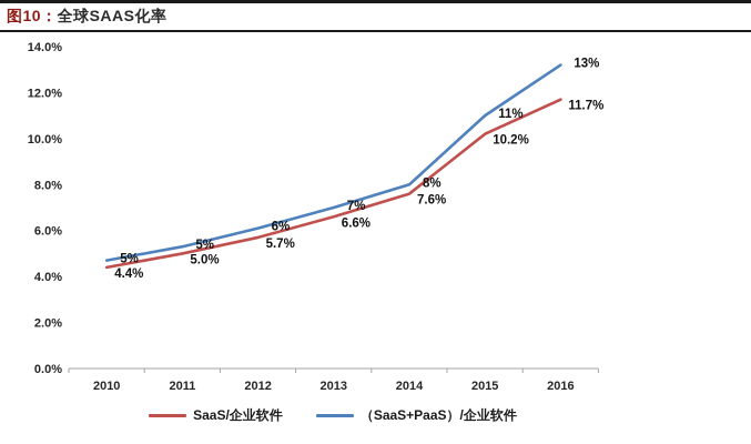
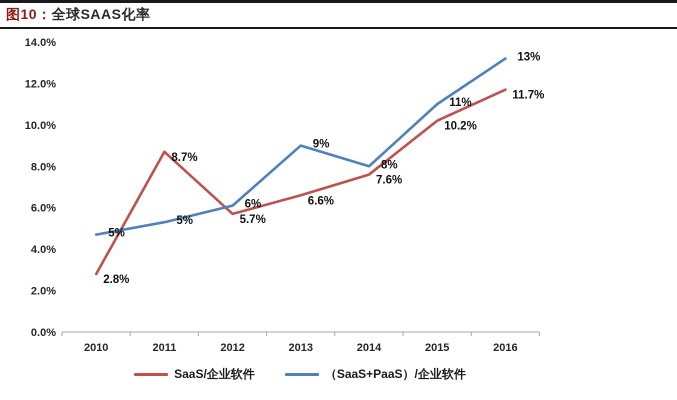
SaaS/企业软件/2010: 4.4% -> 2.8%
SaaS/企业软件/2011: 5.0% -> 8.7%
（SaaS+PaaS）/企业软件/2013: 7% -> 9%
